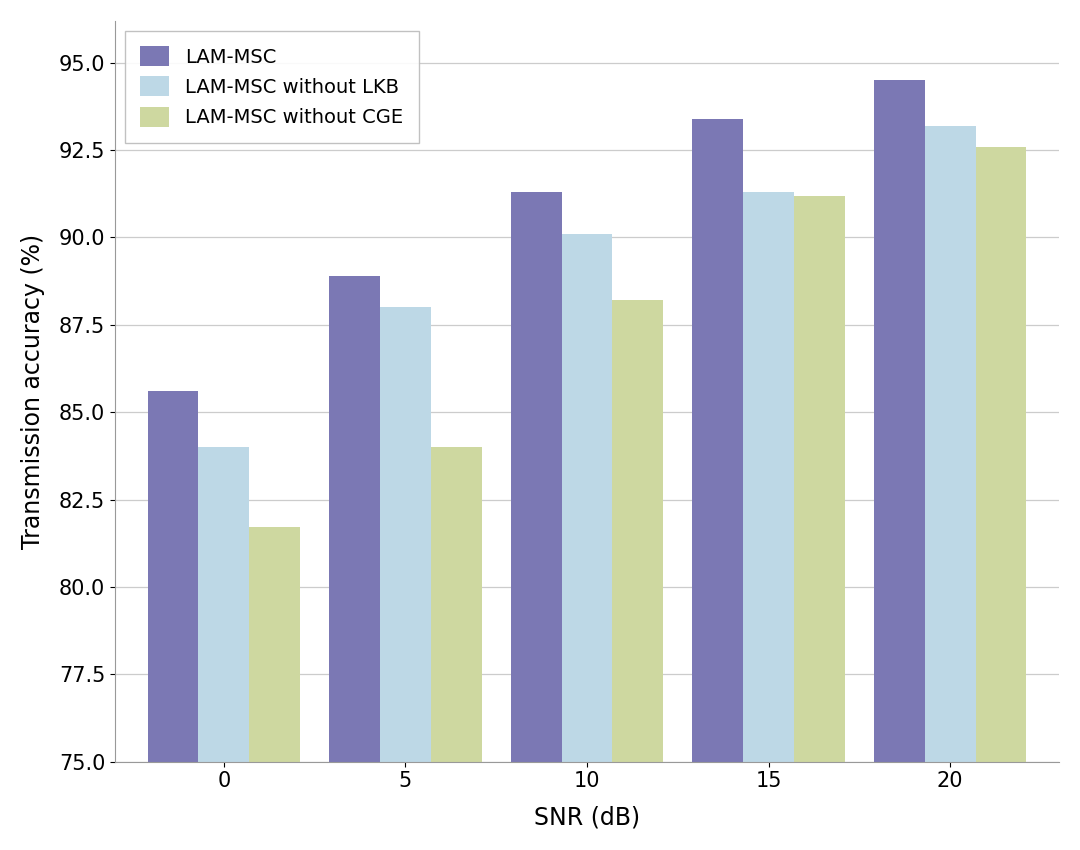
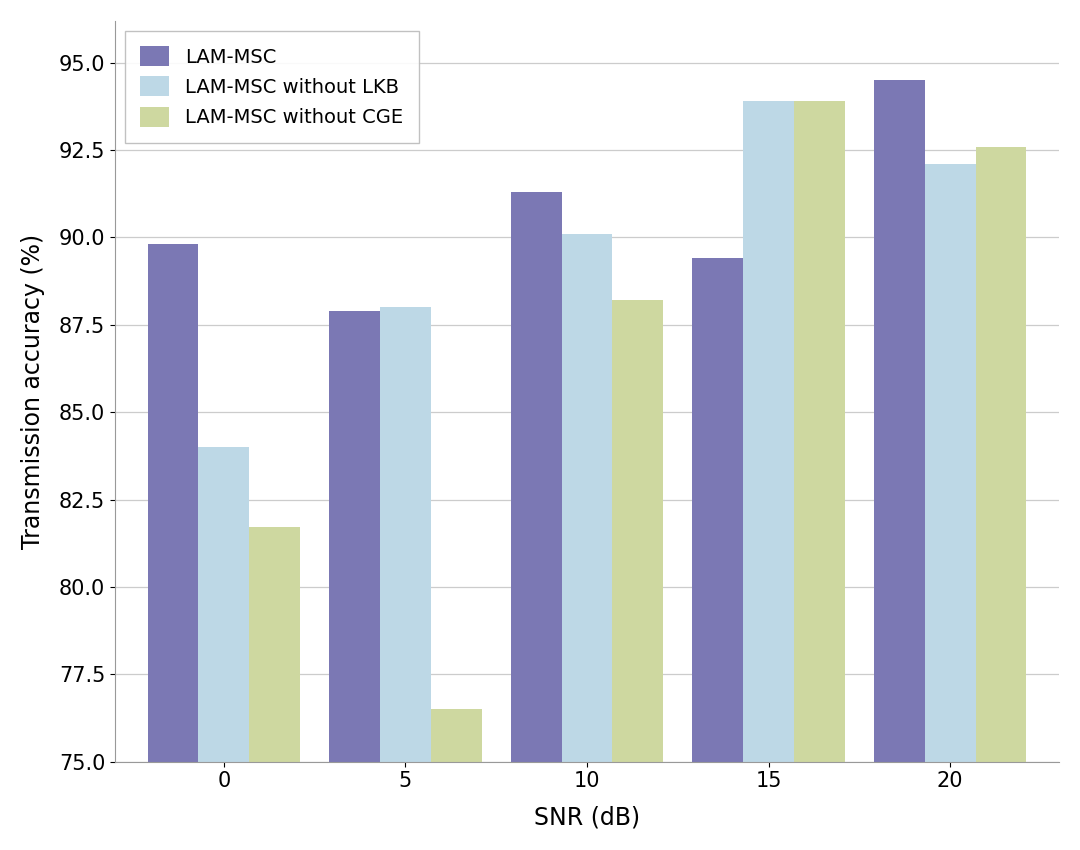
LAM-MSC/0: 85.6 -> 89.8
LAM-MSC/5: 88.9 -> 87.9
LAM-MSC without CGE/5: 84.0 -> 76.5
LAM-MSC/15: 93.4 -> 89.4
LAM-MSC without LKB/15: 91.3 -> 93.9
LAM-MSC without CGE/15: 91.2 -> 93.9
LAM-MSC without LKB/20: 93.2 -> 92.1
